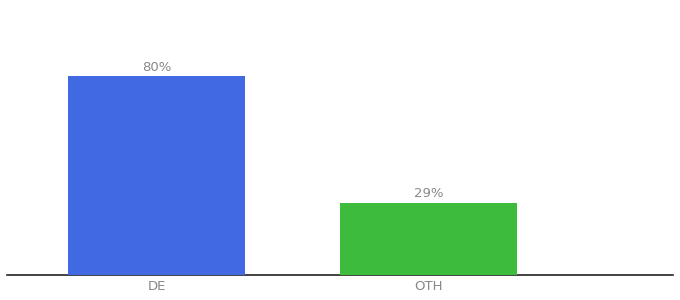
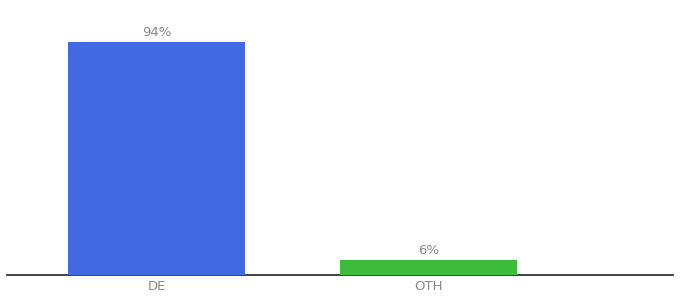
DE: 80% -> 94%
OTH: 29% -> 6%
